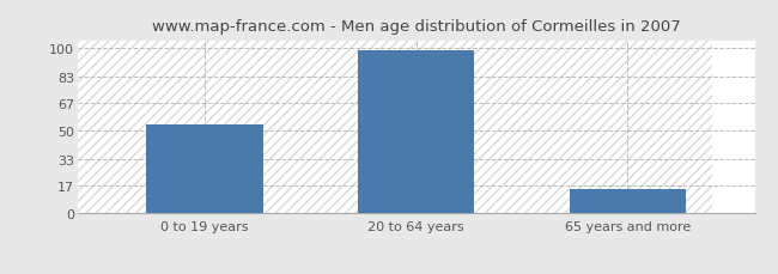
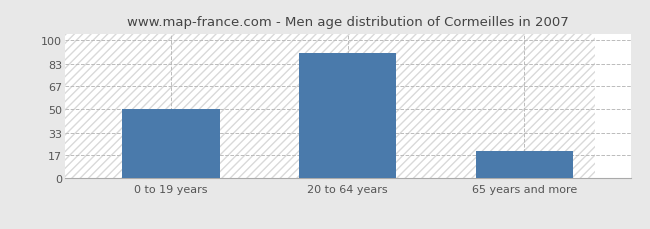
0 to 19 years: 54 -> 50
20 to 64 years: 99 -> 91
65 years and more: 15 -> 20
